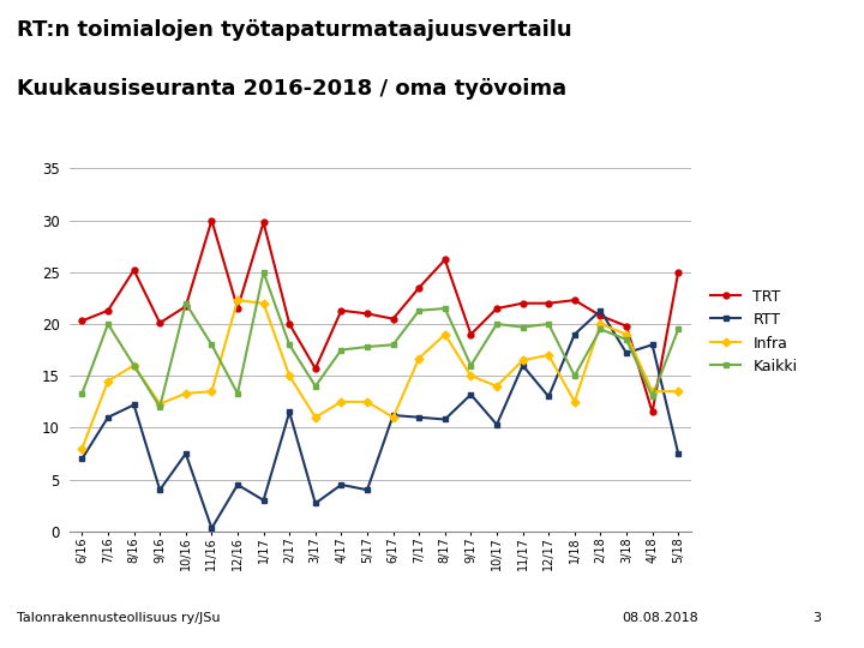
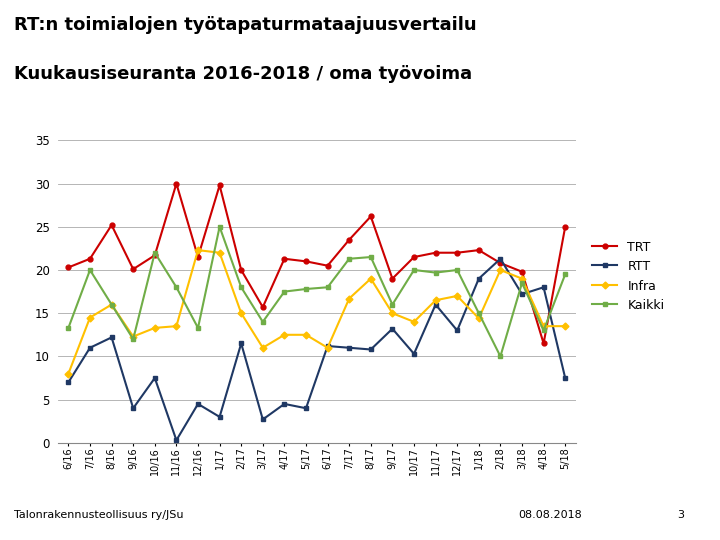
Infra/1/18: 12.5 -> 14.4
Kaikki/2/18: 19.5 -> 10.0
